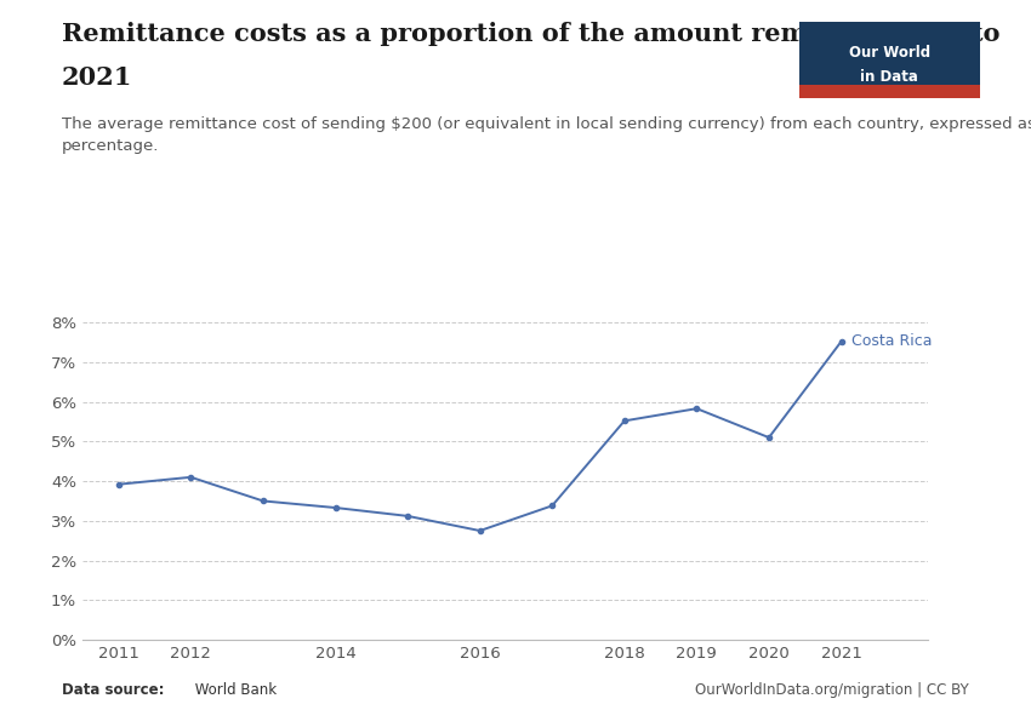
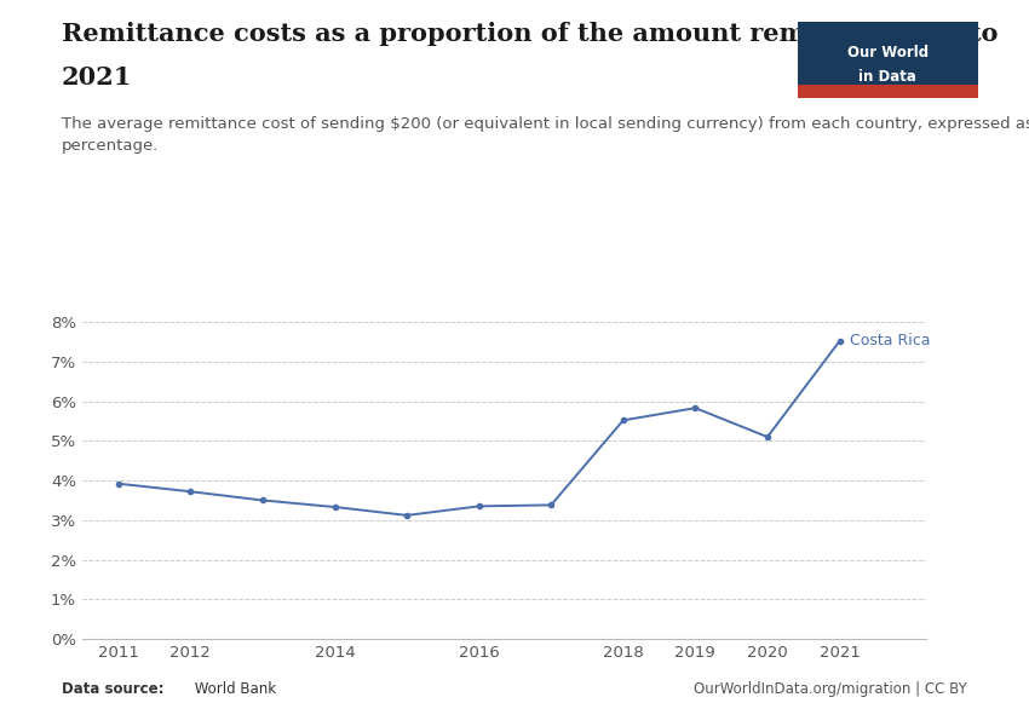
2012: 4.10% -> 3.72%
2016: 2.75% -> 3.35%
